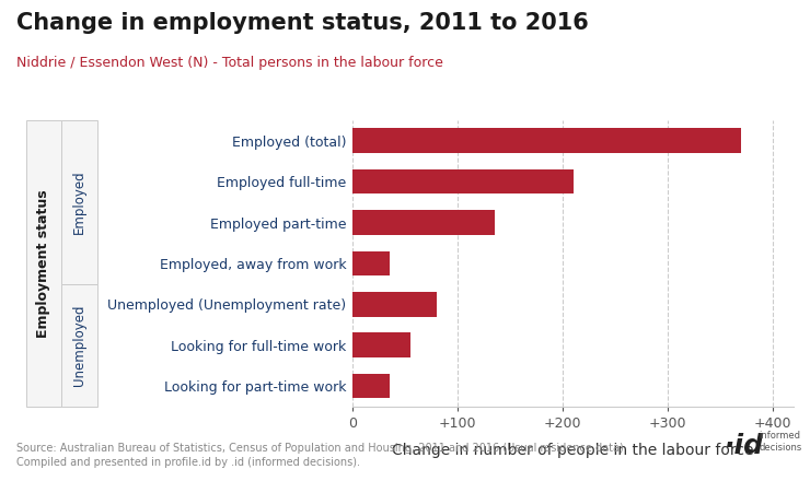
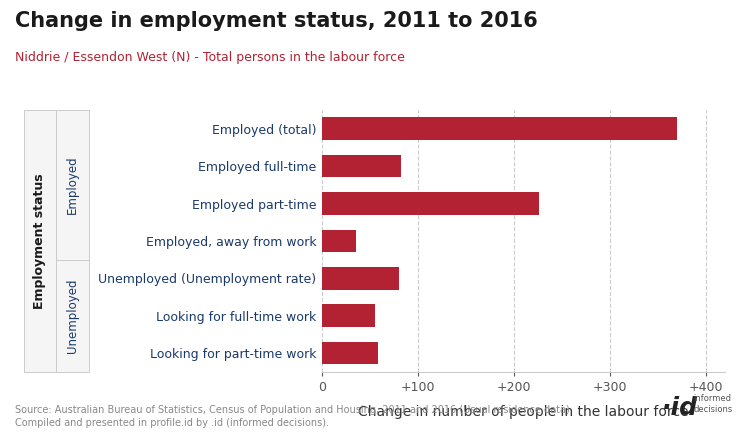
Employed full-time: 210 -> 82
Employed part-time: 135 -> 226
Looking for part-time work: 35 -> 58
